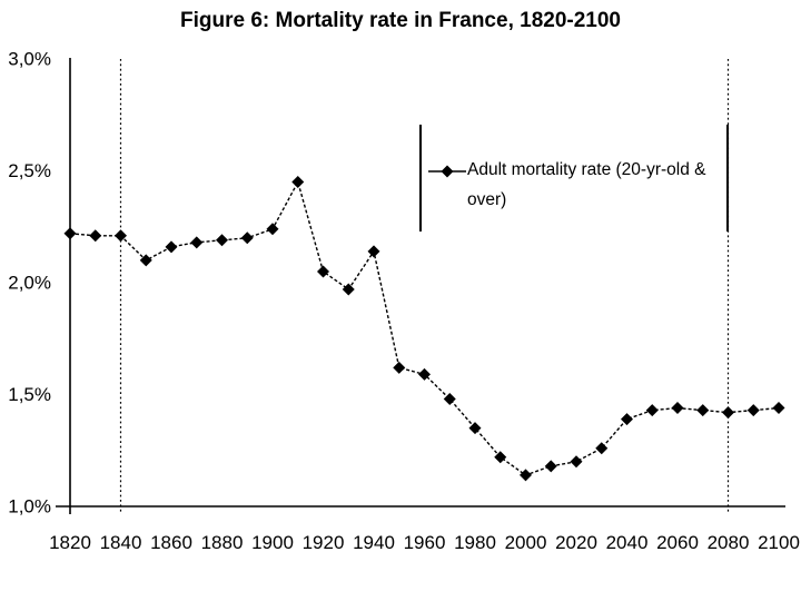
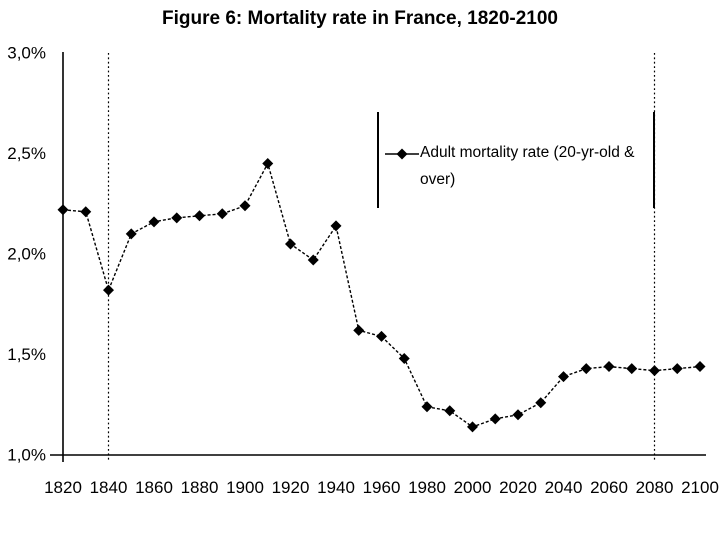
1840: 2,21% -> 1,82%
1980: 1,35% -> 1,24%
